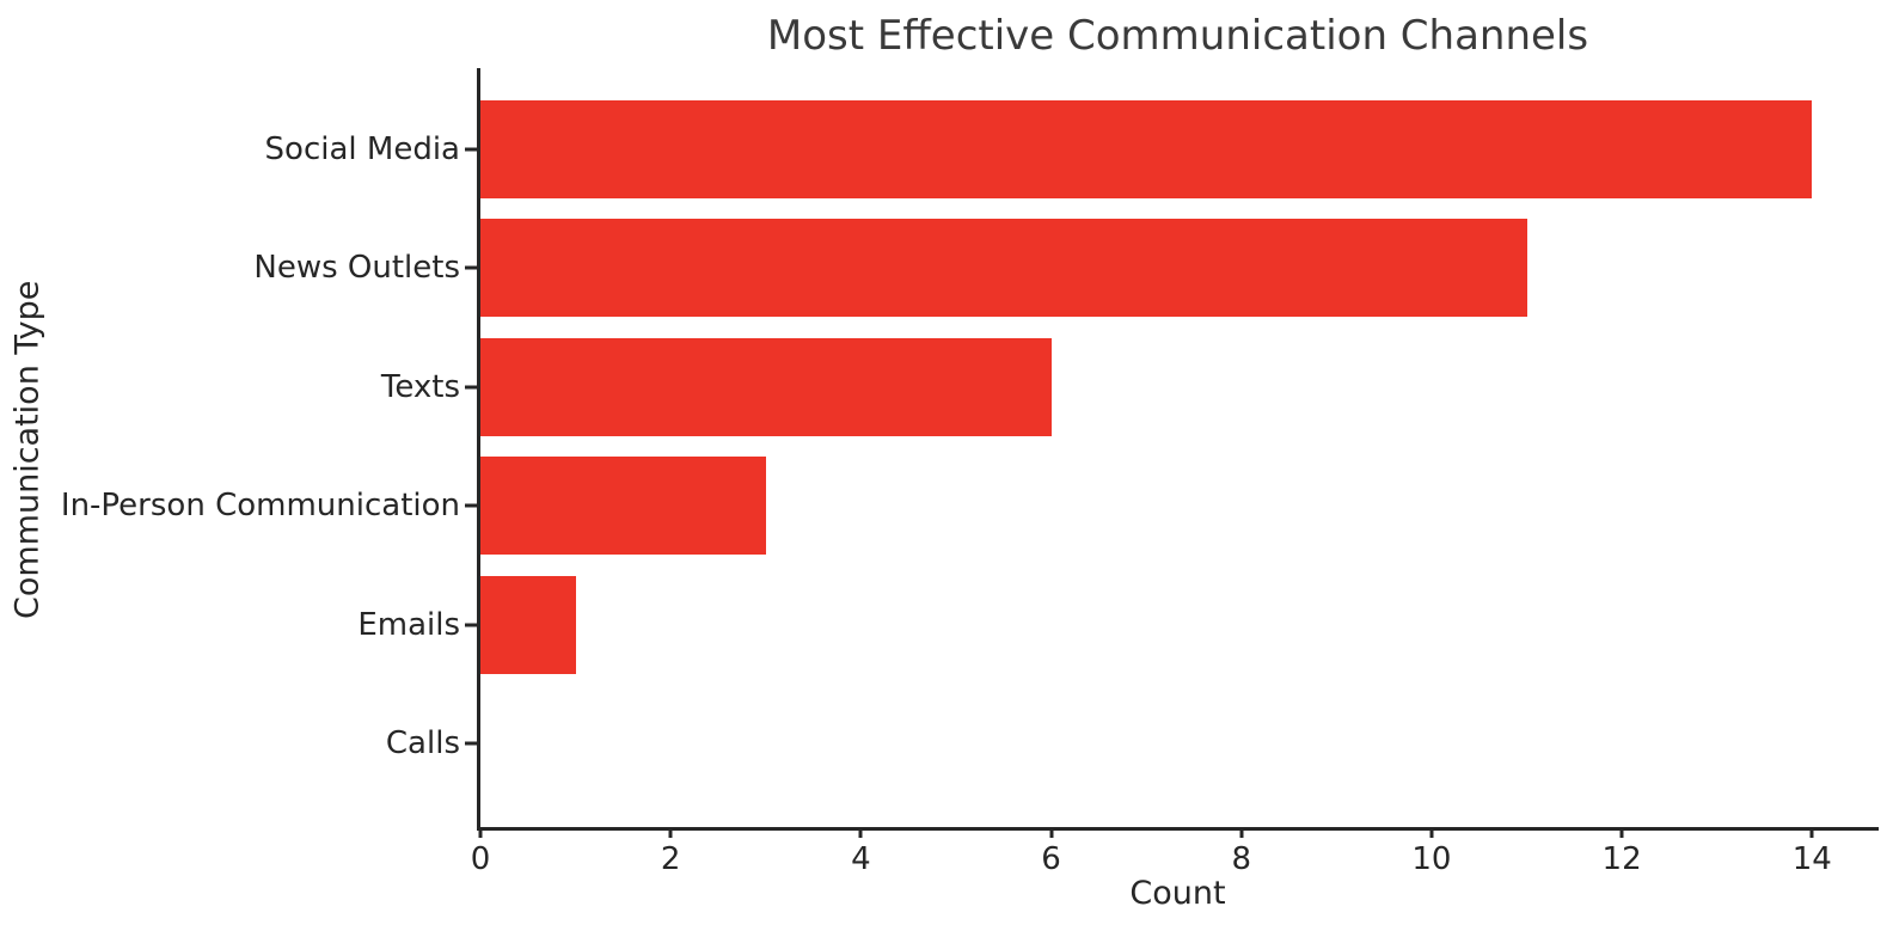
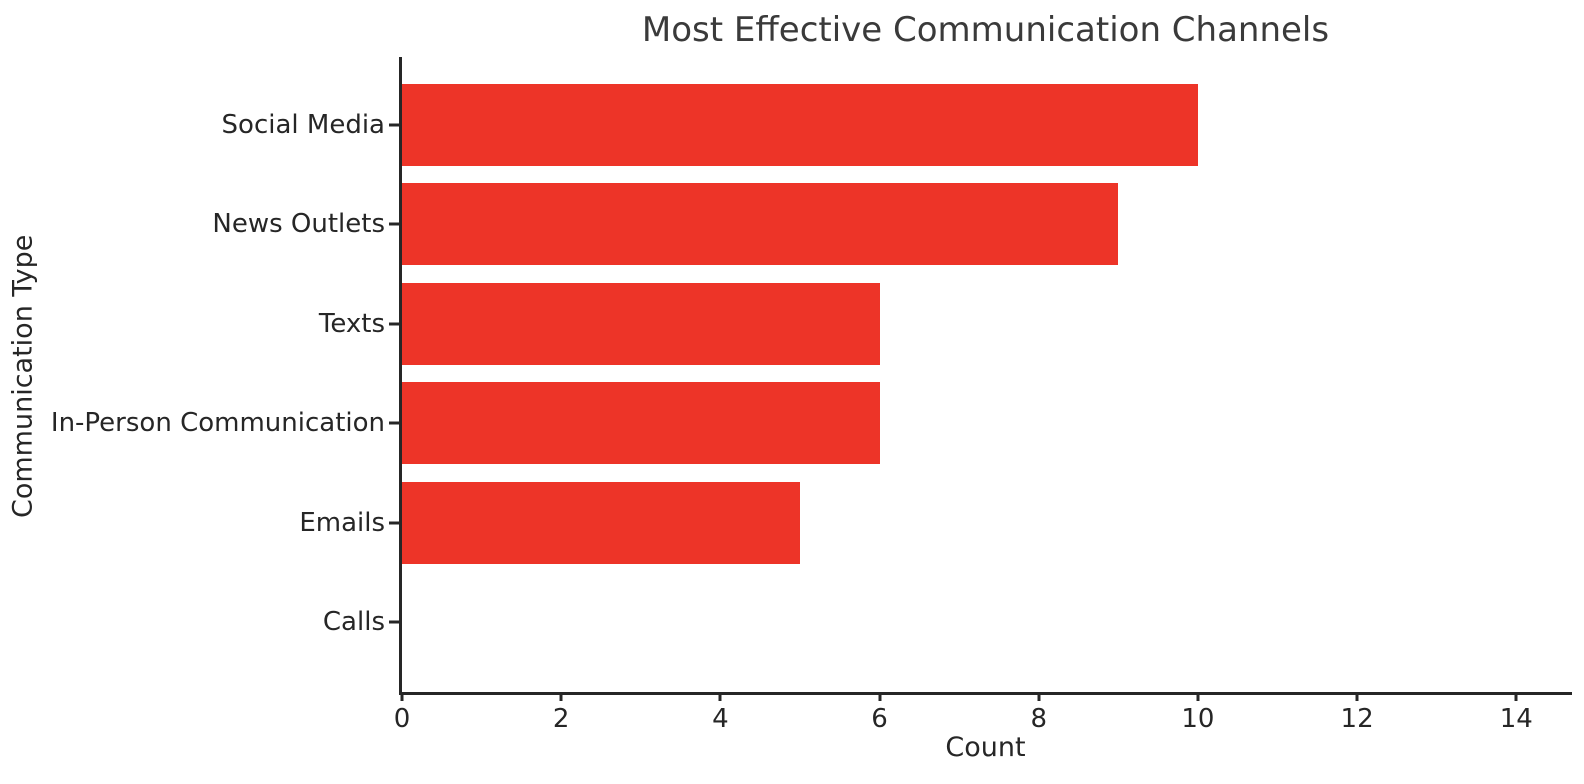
Social Media: 14 -> 10
News Outlets: 11 -> 9
In-Person Communication: 3 -> 6
Emails: 1 -> 5
